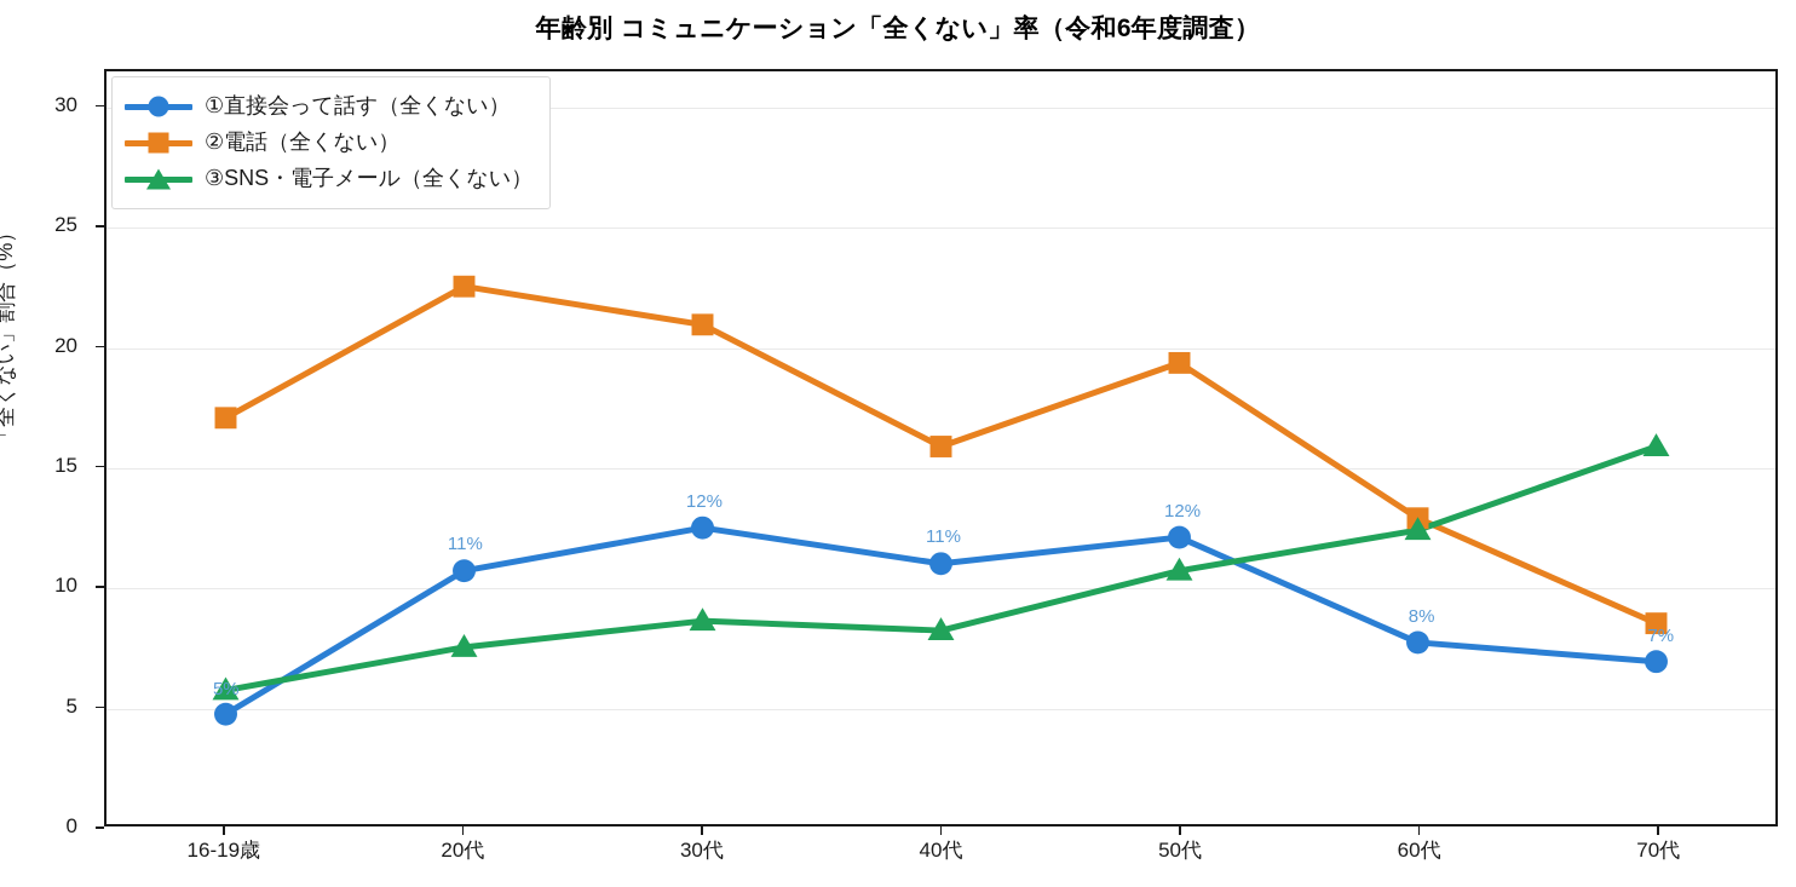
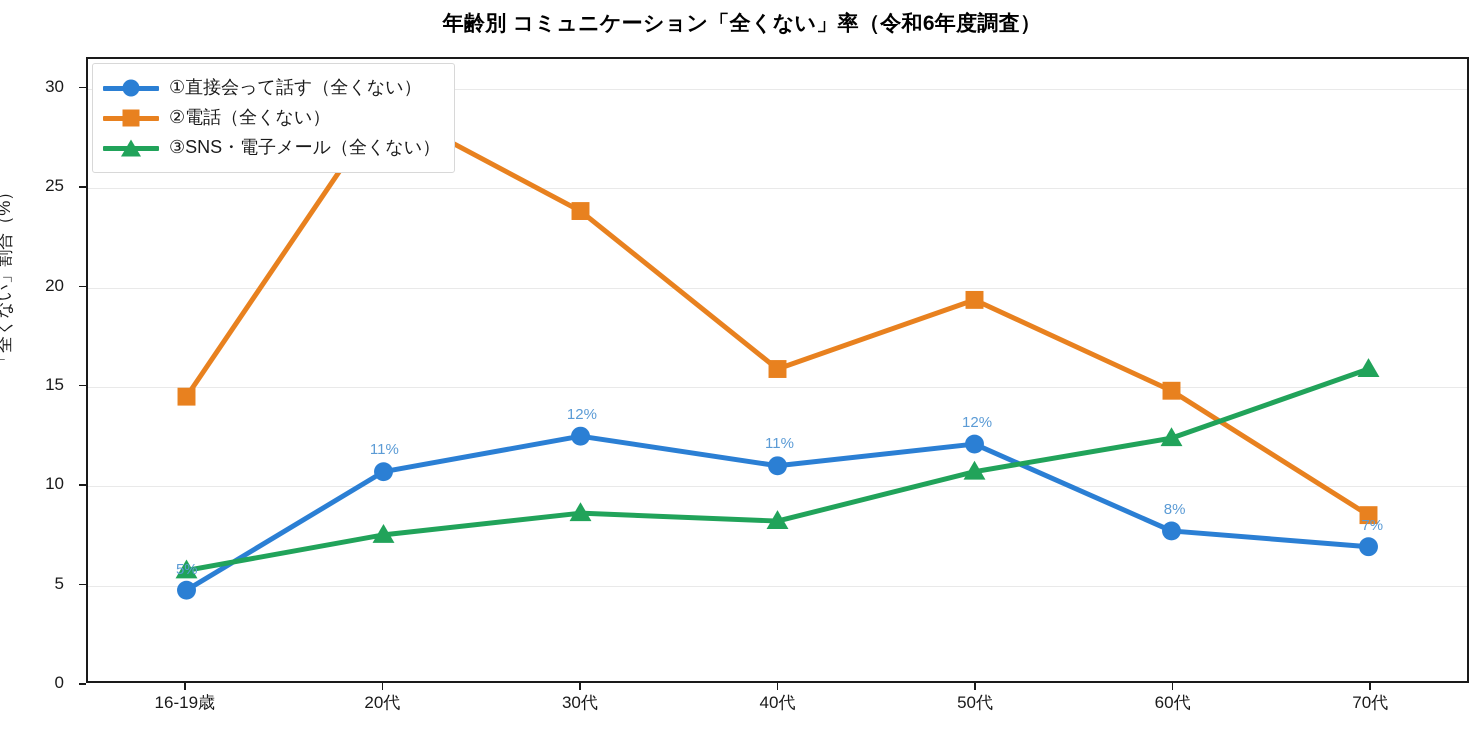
②電話（全くない）/16-19歳: 17.0 -> 14.4
②電話（全くない）/20代: 22.5 -> 29.1
②電話（全くない）/30代: 20.9 -> 23.8
②電話（全くない）/60代: 12.8 -> 14.7
